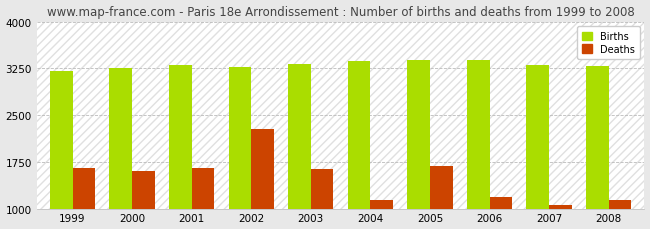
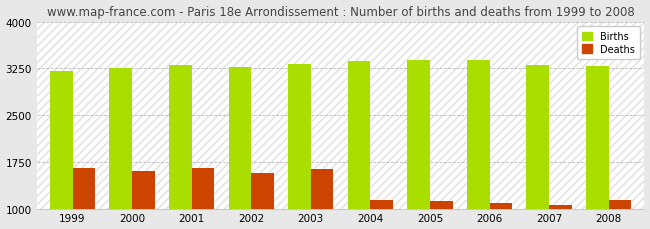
Deaths/2002: 2280 -> 1570
Deaths/2005: 1680 -> 1120
Deaths/2006: 1180 -> 1090
